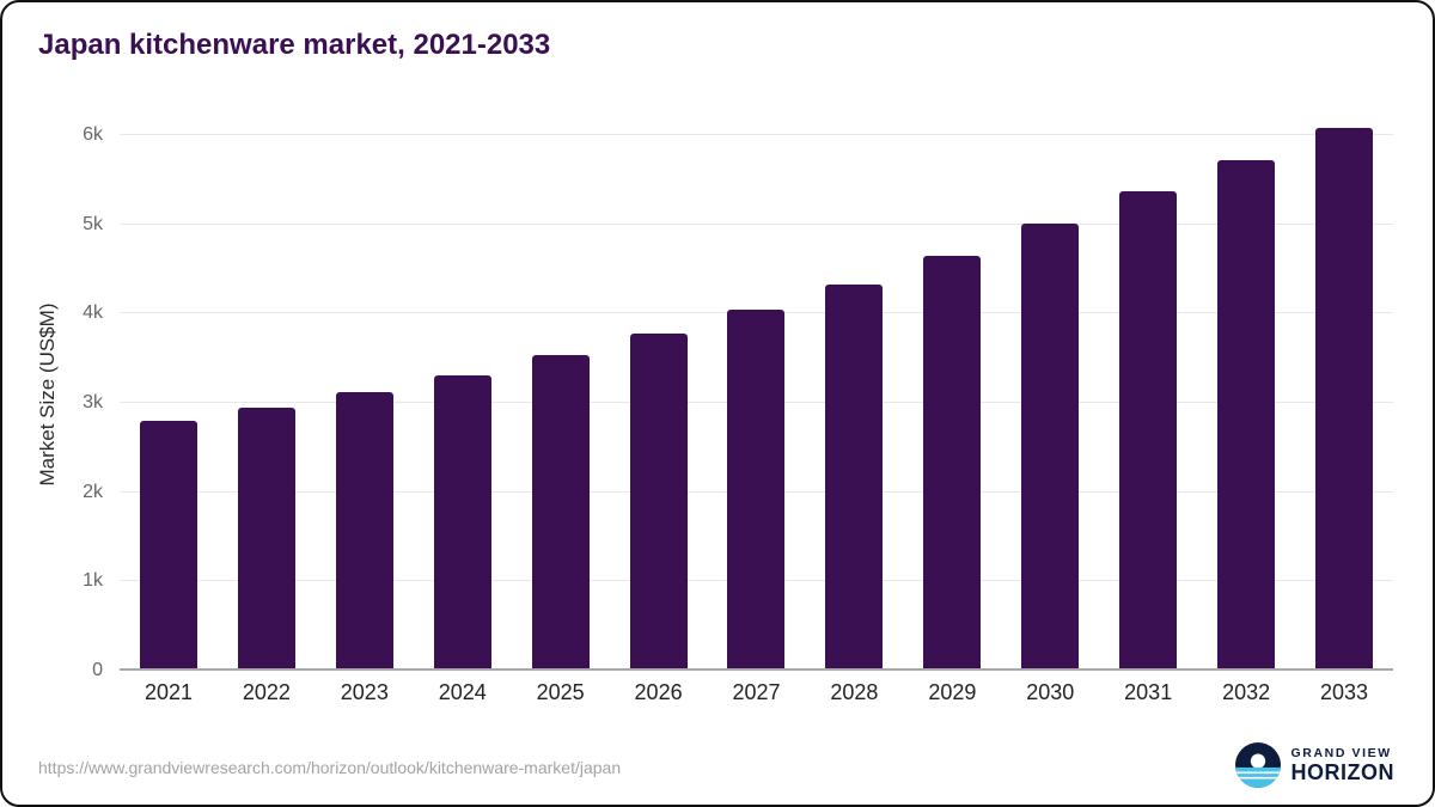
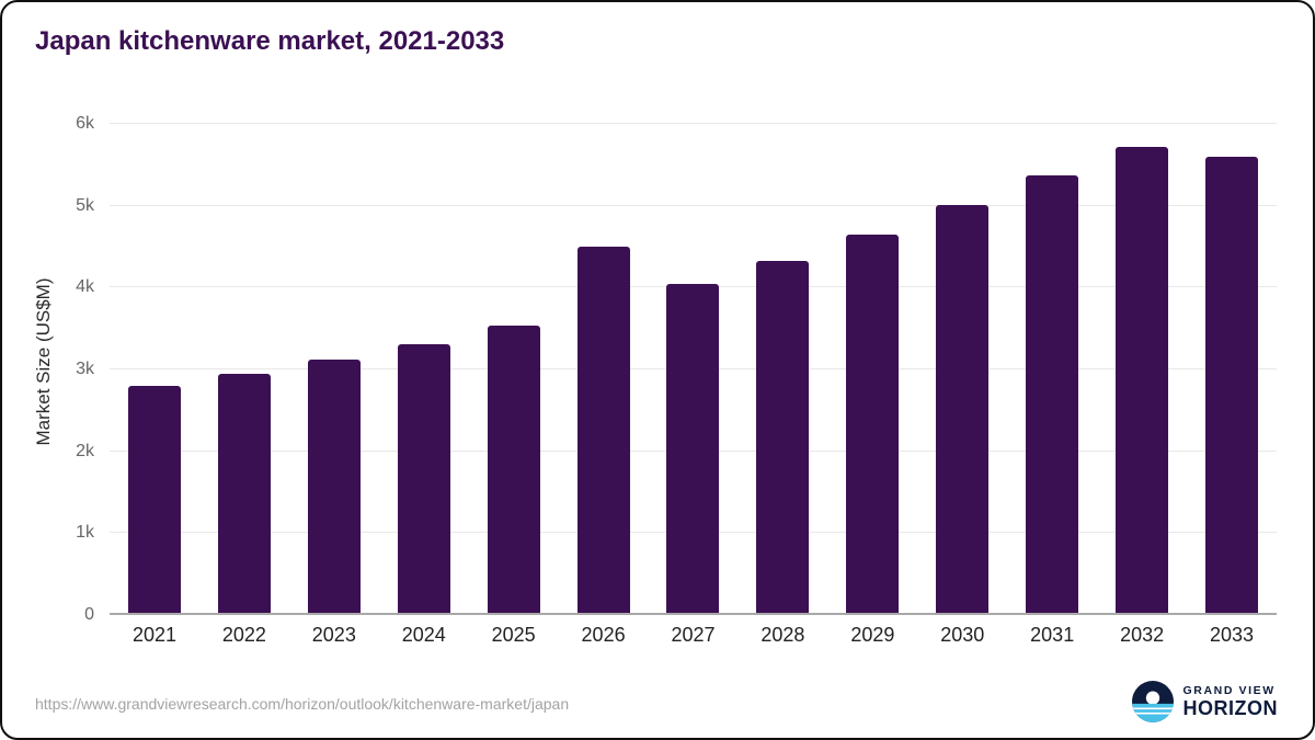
2026: 3.8k -> 4.5k
2033: 6.1k -> 5.6k
